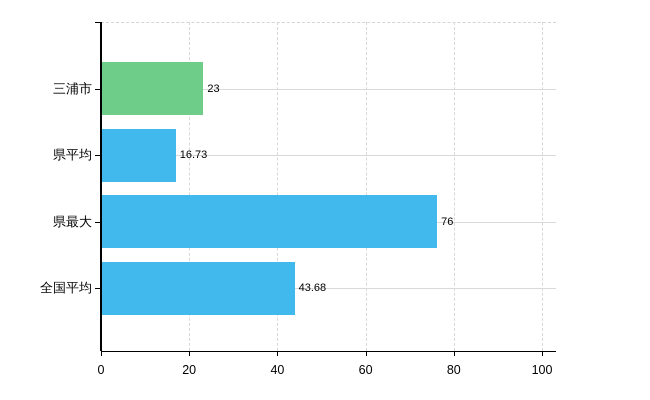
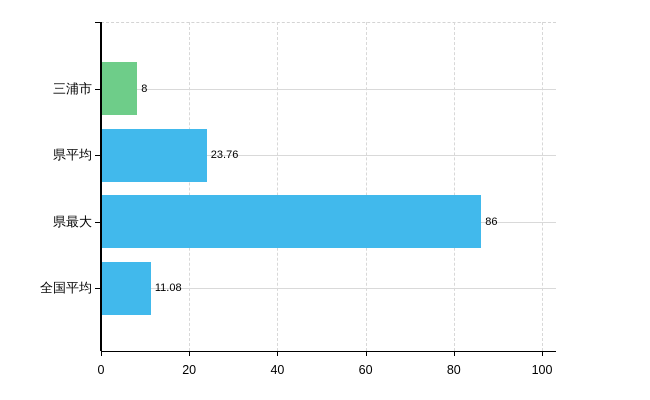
三浦市: 23 -> 8
県平均: 16.73 -> 23.76
県最大: 76 -> 86
全国平均: 43.68 -> 11.08
